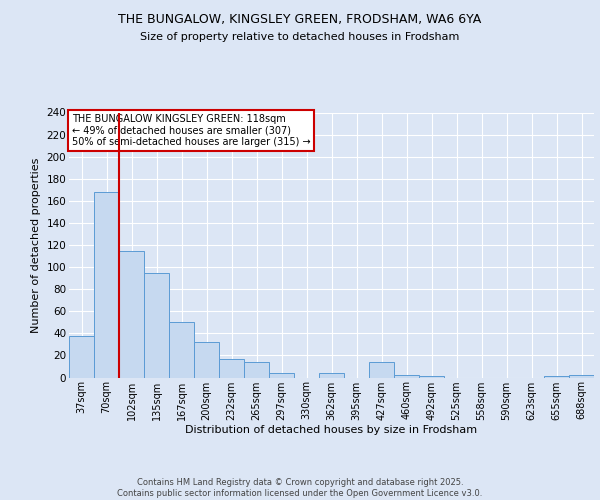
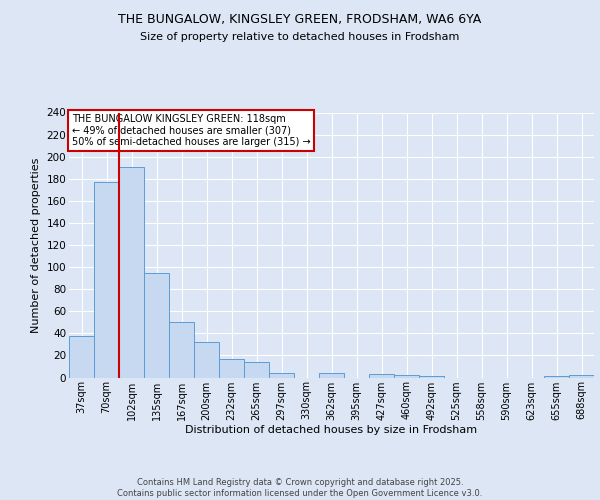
70sqm: 168 -> 177
102sqm: 115 -> 191
427sqm: 14 -> 3
